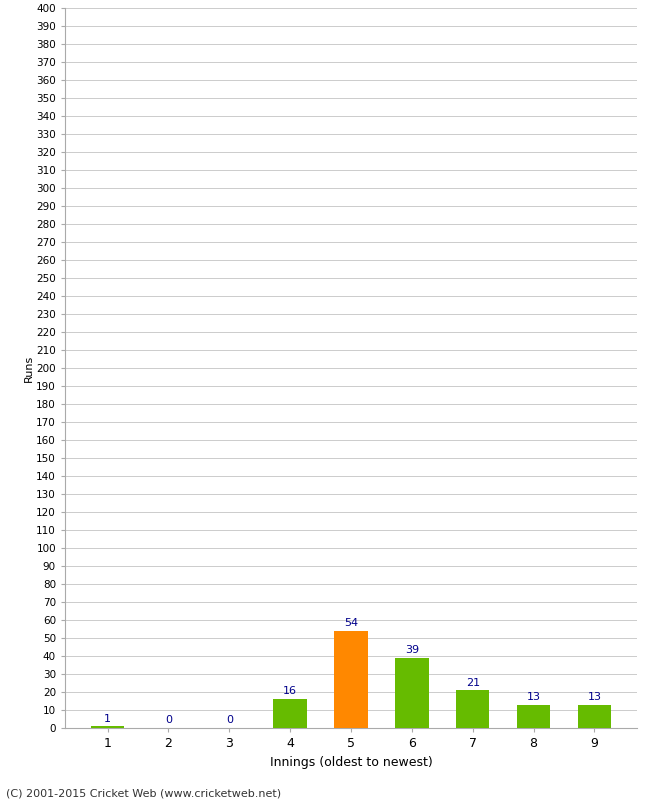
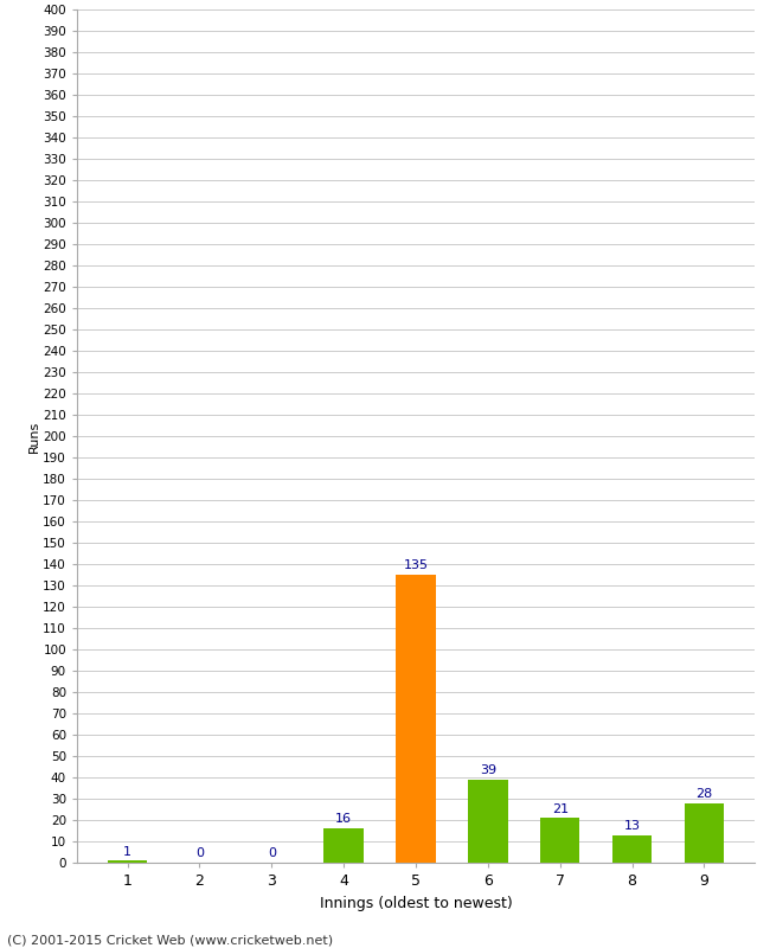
5: 54 -> 135
9: 13 -> 28
